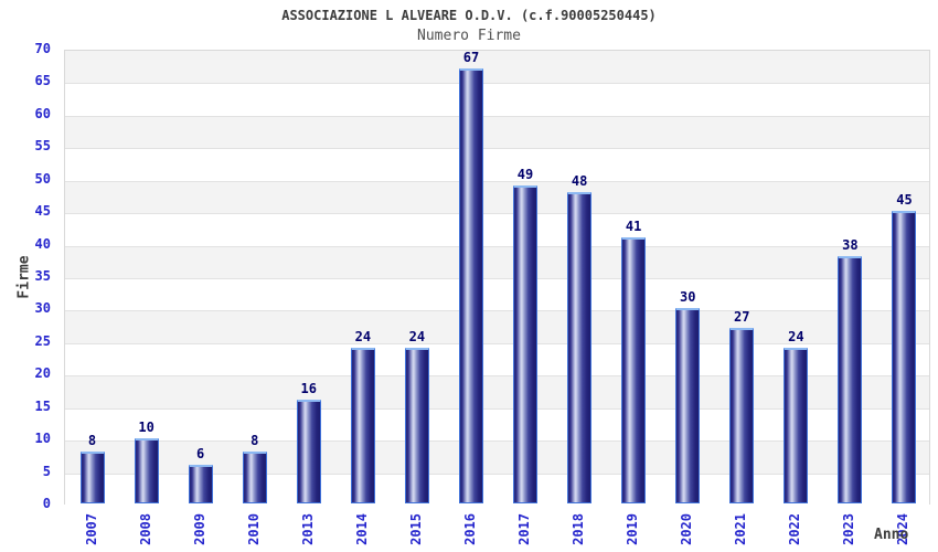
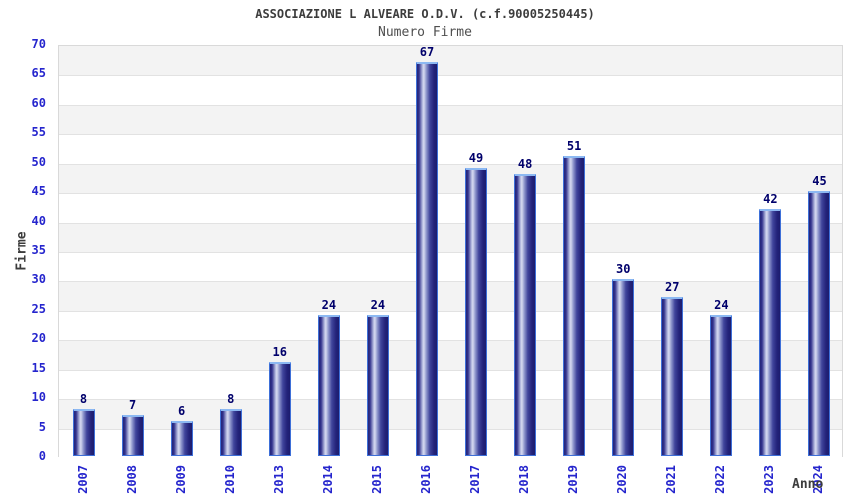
2008: 10 -> 7
2019: 41 -> 51
2023: 38 -> 42
